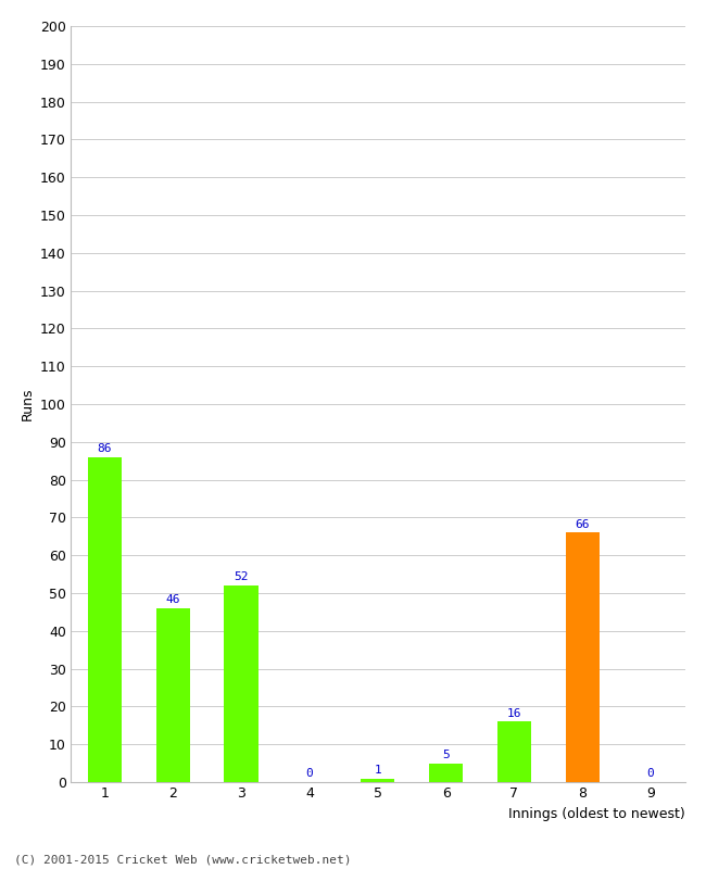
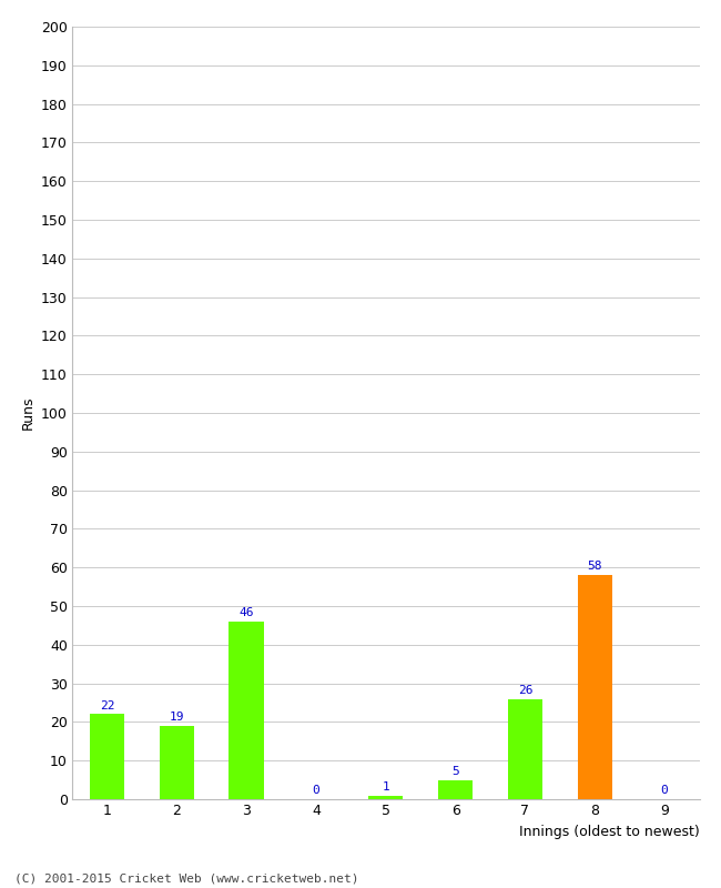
1: 86 -> 22
2: 46 -> 19
3: 52 -> 46
7: 16 -> 26
8: 66 -> 58
